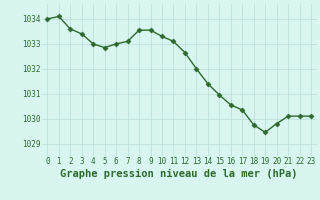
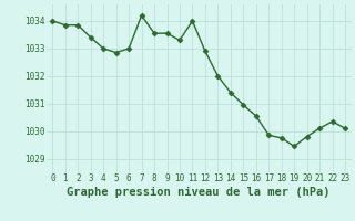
1: 1034.10 -> 1033.85
2: 1033.60 -> 1033.85
7: 1033.10 -> 1034.20
11: 1033.10 -> 1034.00
12: 1032.65 -> 1032.90
17: 1030.35 -> 1029.85
22: 1030.10 -> 1030.35
